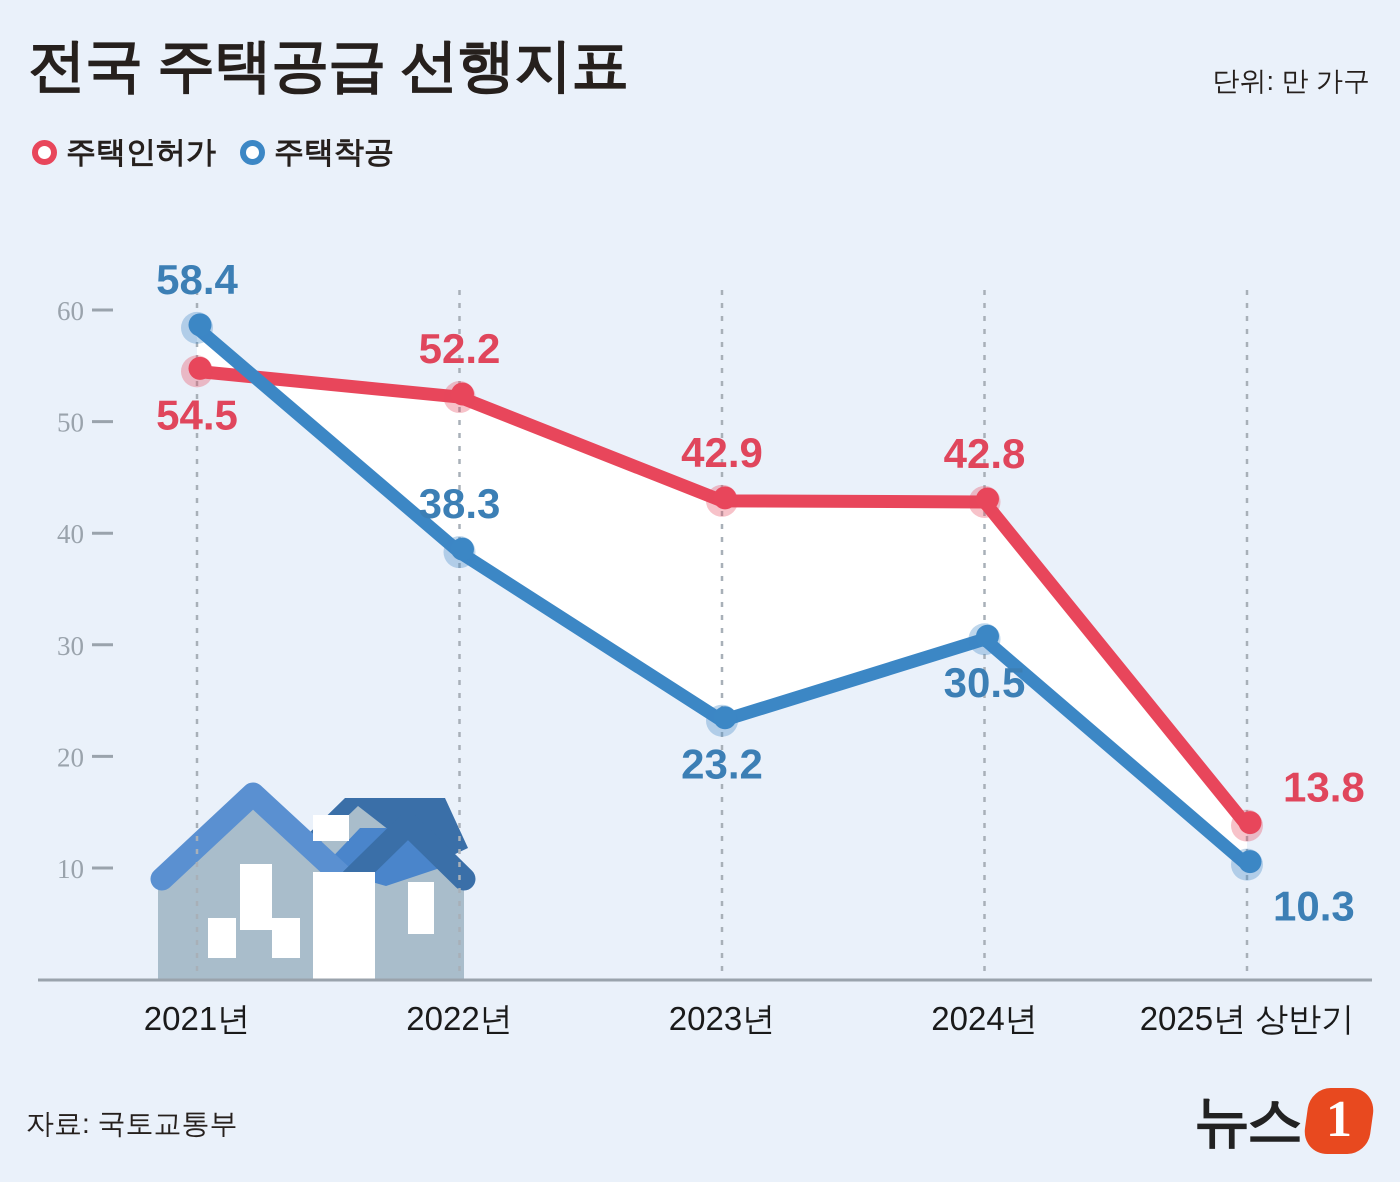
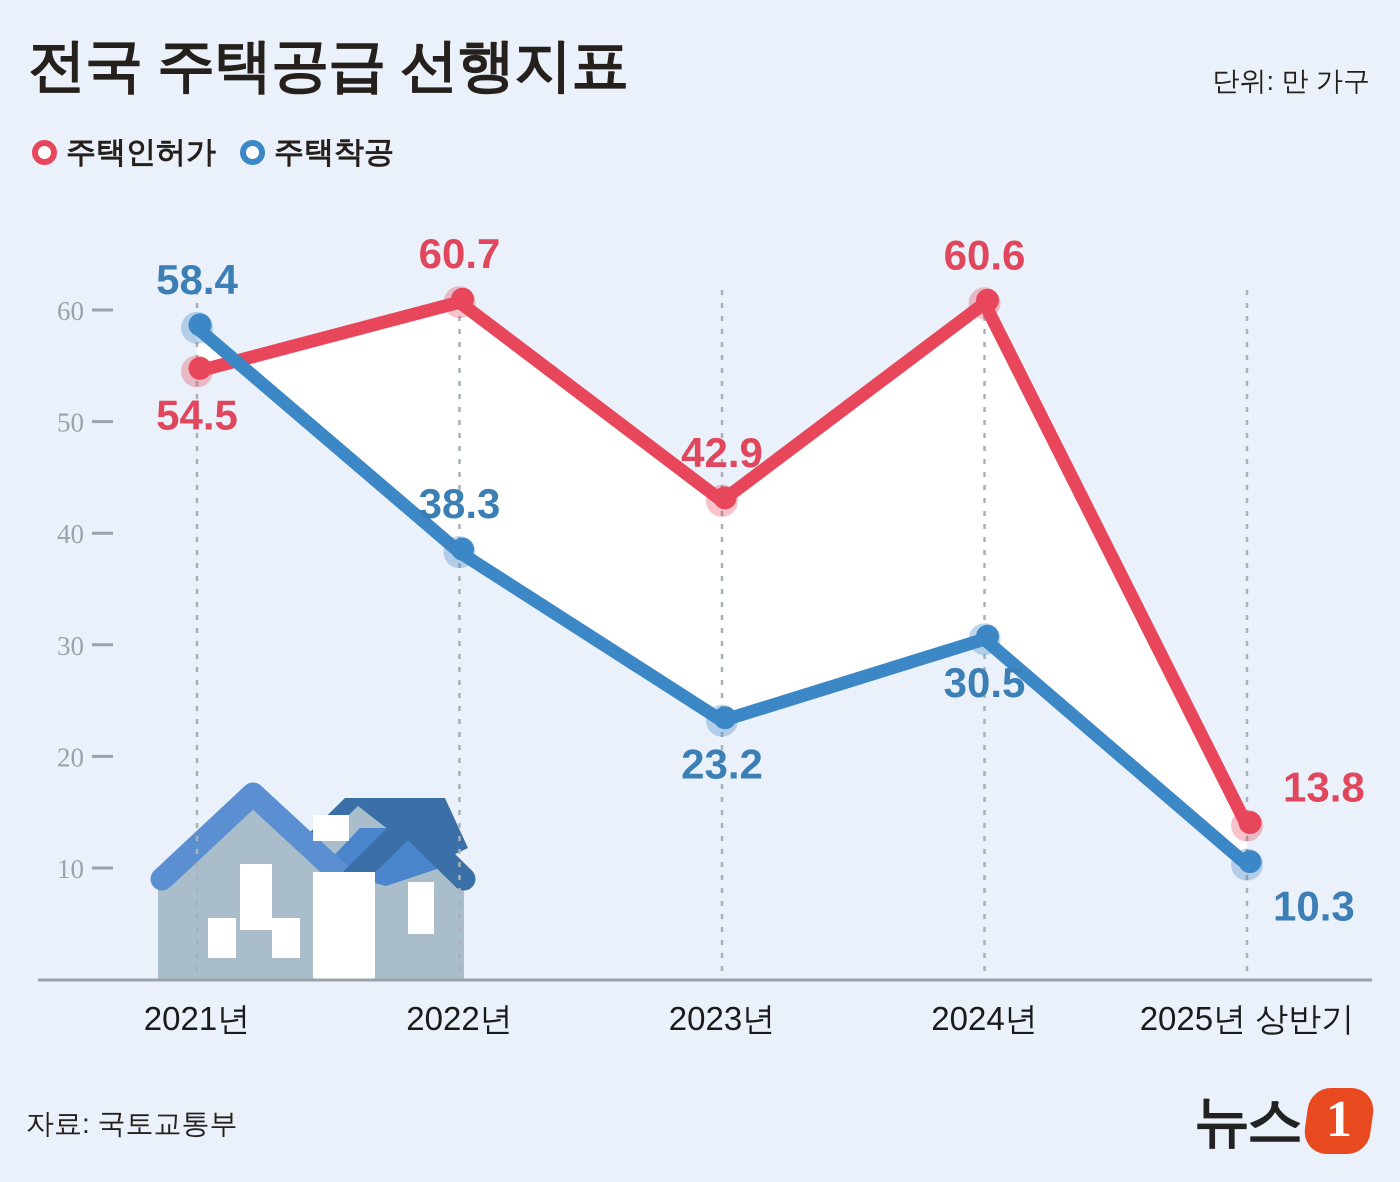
주택인허가/2022년: 52.2 -> 60.7
주택인허가/2024년: 42.8 -> 60.6
